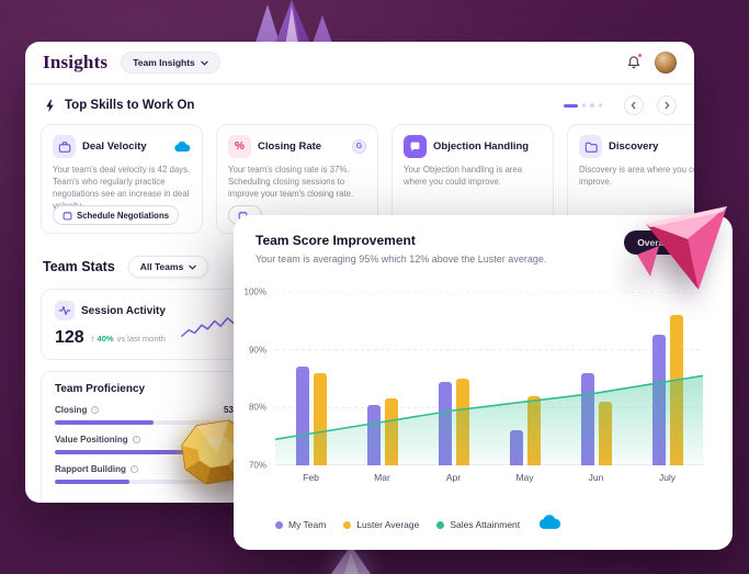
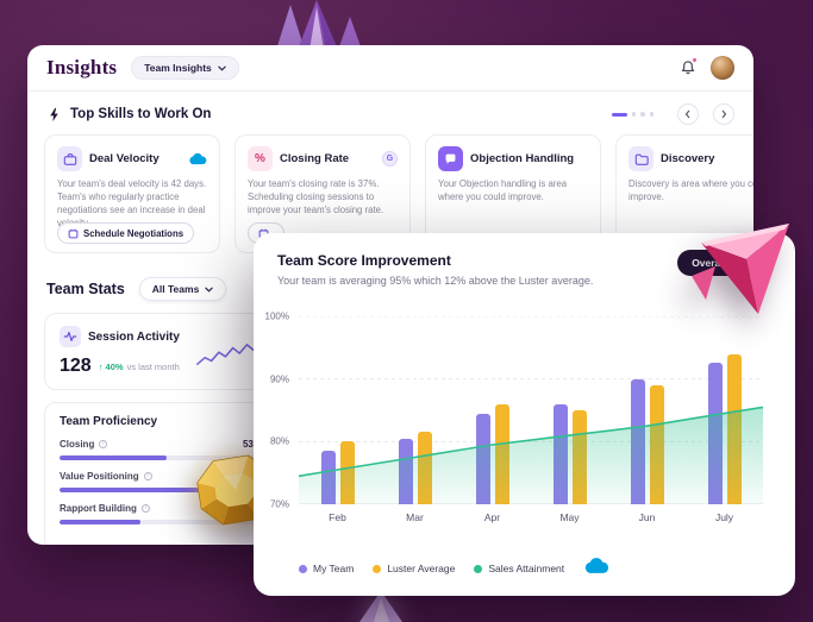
My Team/Feb: 87% -> 78%
Luster Average/Feb: 86% -> 80%
Luster Average/Apr: 85% -> 86%
My Team/May: 76% -> 86%
Luster Average/May: 82% -> 85%
My Team/Jun: 86% -> 90%
Luster Average/Jun: 81% -> 89%
Luster Average/July: 96% -> 94%
